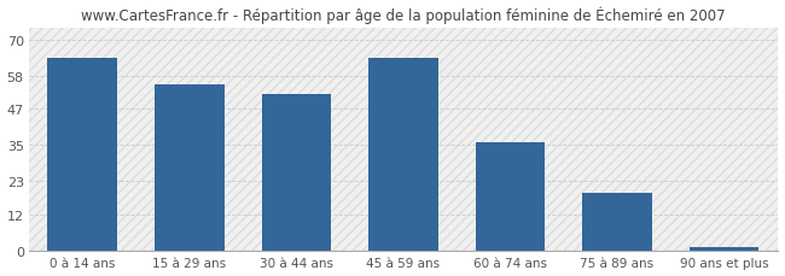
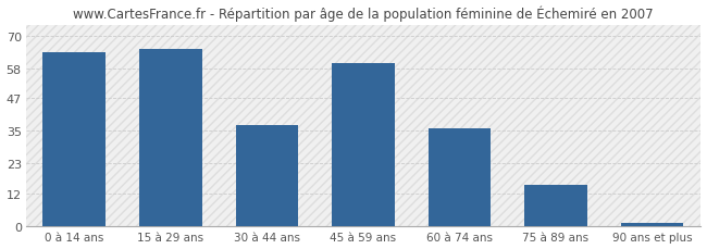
15 à 29 ans: 55 -> 65
30 à 44 ans: 52 -> 37
45 à 59 ans: 64 -> 60
75 à 89 ans: 19 -> 15
